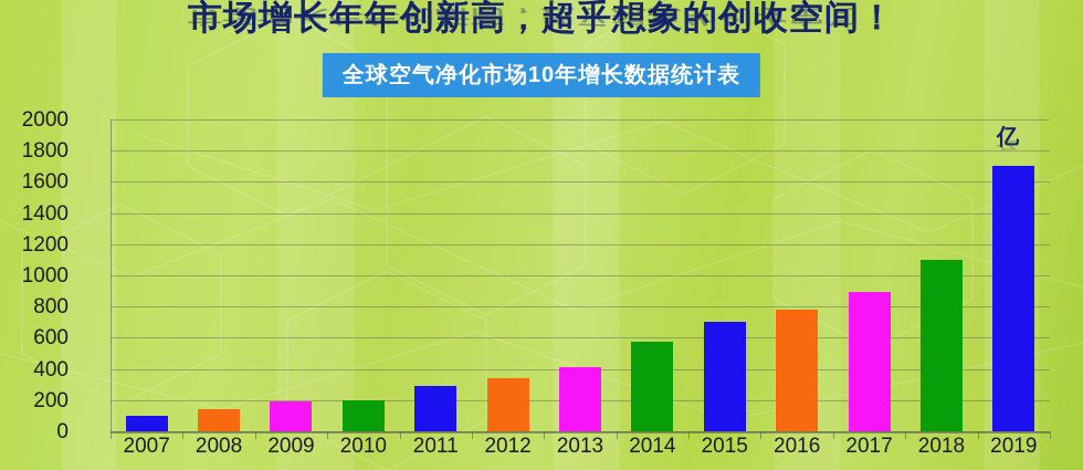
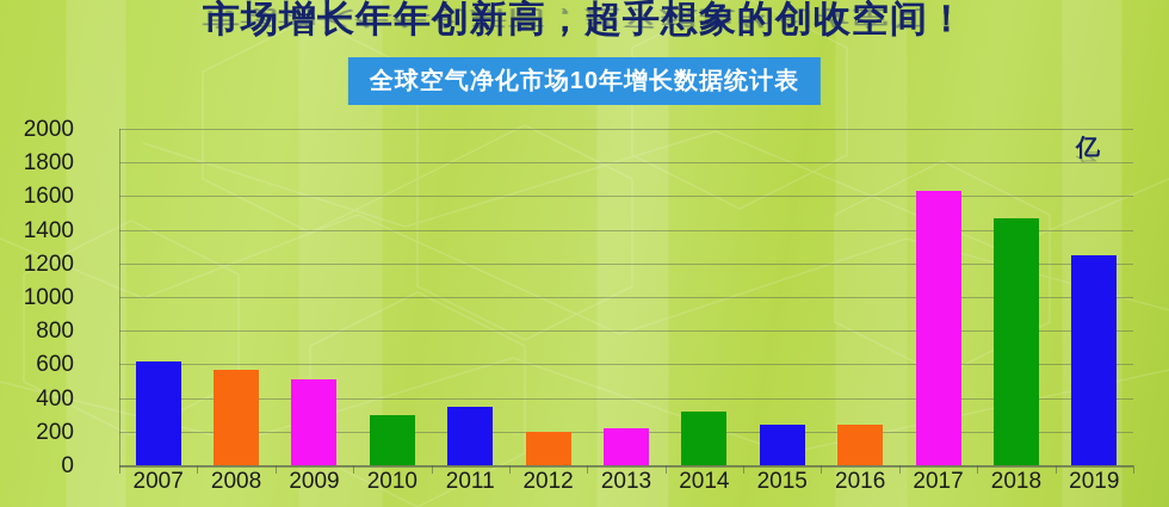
2007: 100 -> 620
2008: 140 -> 570
2009: 190 -> 510
2010: 200 -> 300
2011: 290 -> 350
2012: 340 -> 200
2013: 410 -> 220
2014: 580 -> 320
2015: 700 -> 240
2016: 780 -> 240
2017: 900 -> 1630
2018: 1100 -> 1470
2019: 1700 -> 1250
